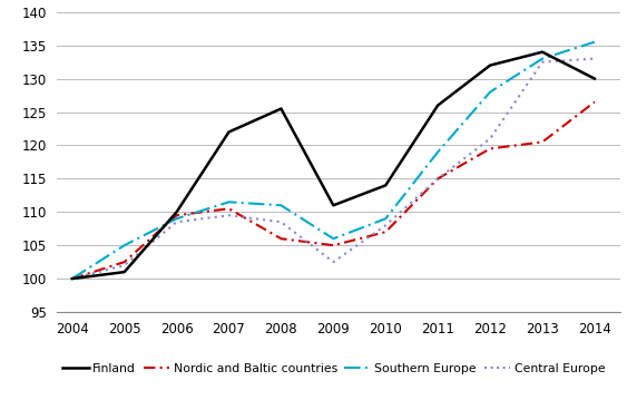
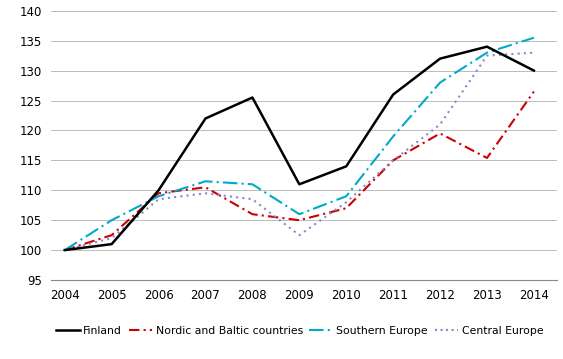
Nordic and Baltic countries/2013: 120.5 -> 115.4
